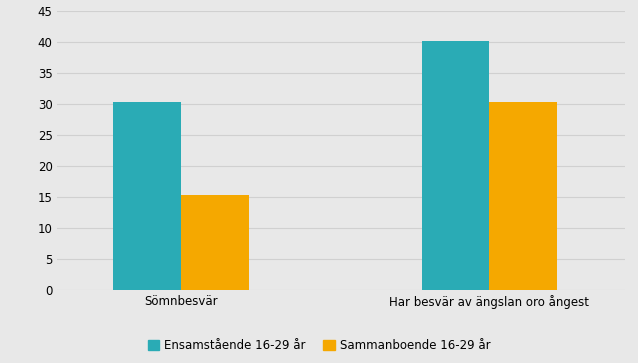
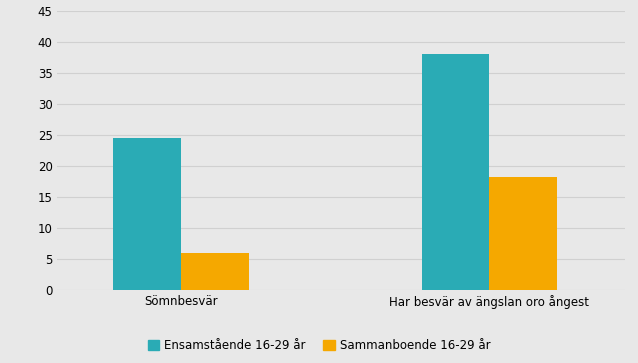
Ensamstående 16-29 år/Sömnbesvär: 30.3 -> 24.6
Sammanboende 16-29 år/Sömnbesvär: 15.4 -> 6.0
Ensamstående 16-29 år/Har besvär av ängslan oro ångest: 40.2 -> 38.0
Sammanboende 16-29 år/Har besvär av ängslan oro ångest: 30.3 -> 18.2
